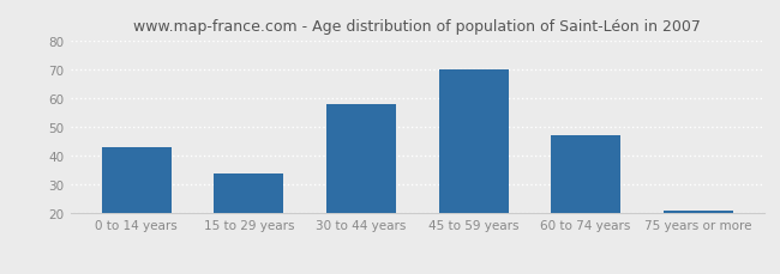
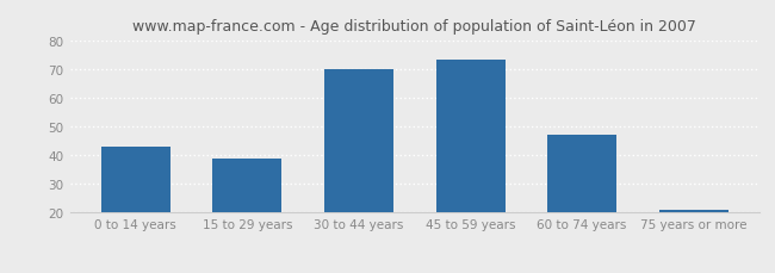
15 to 29 years: 34 -> 39
30 to 44 years: 58 -> 70
45 to 59 years: 70 -> 73
